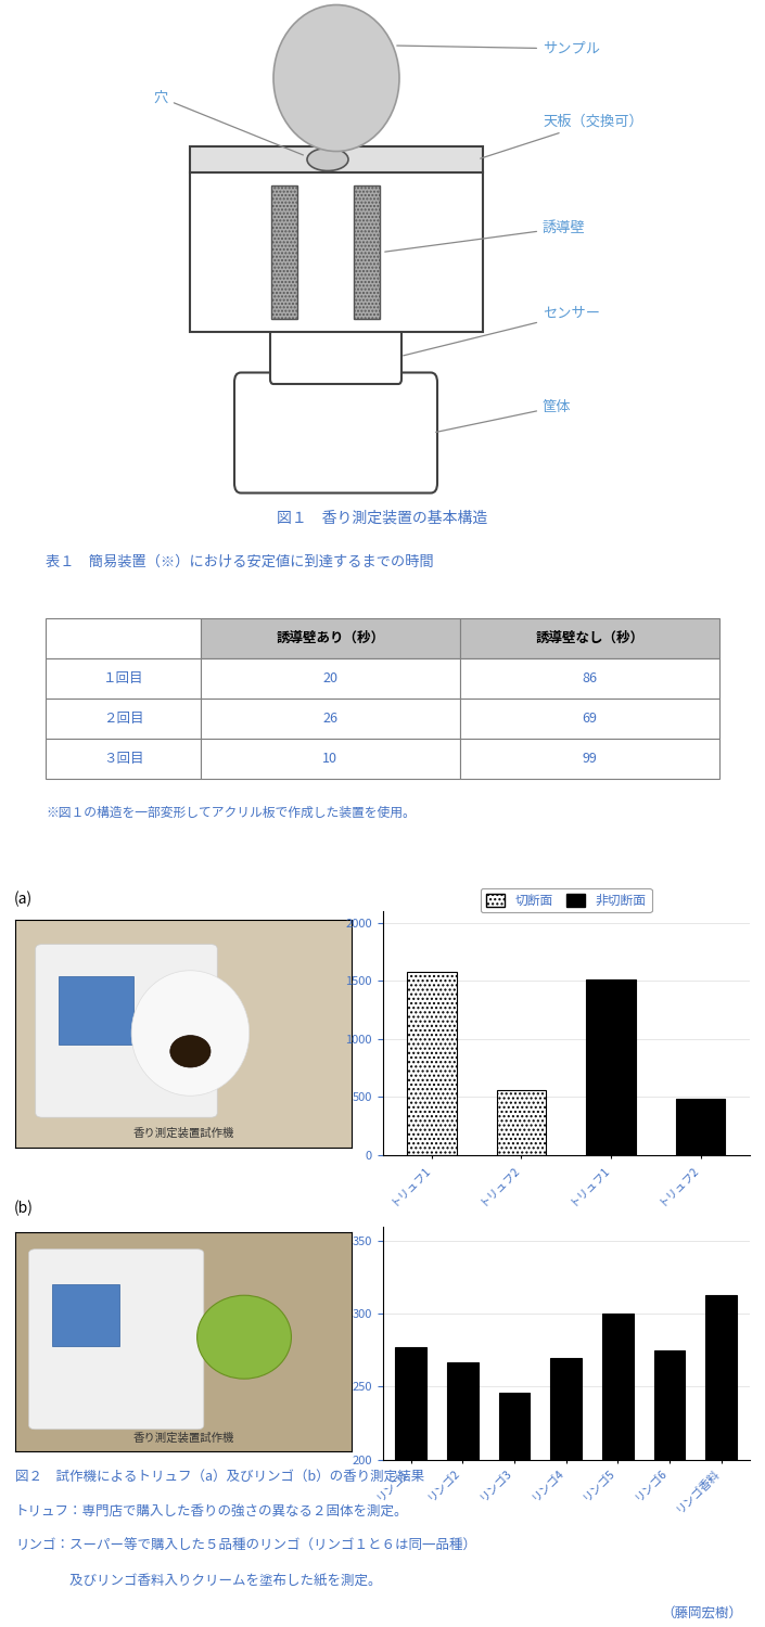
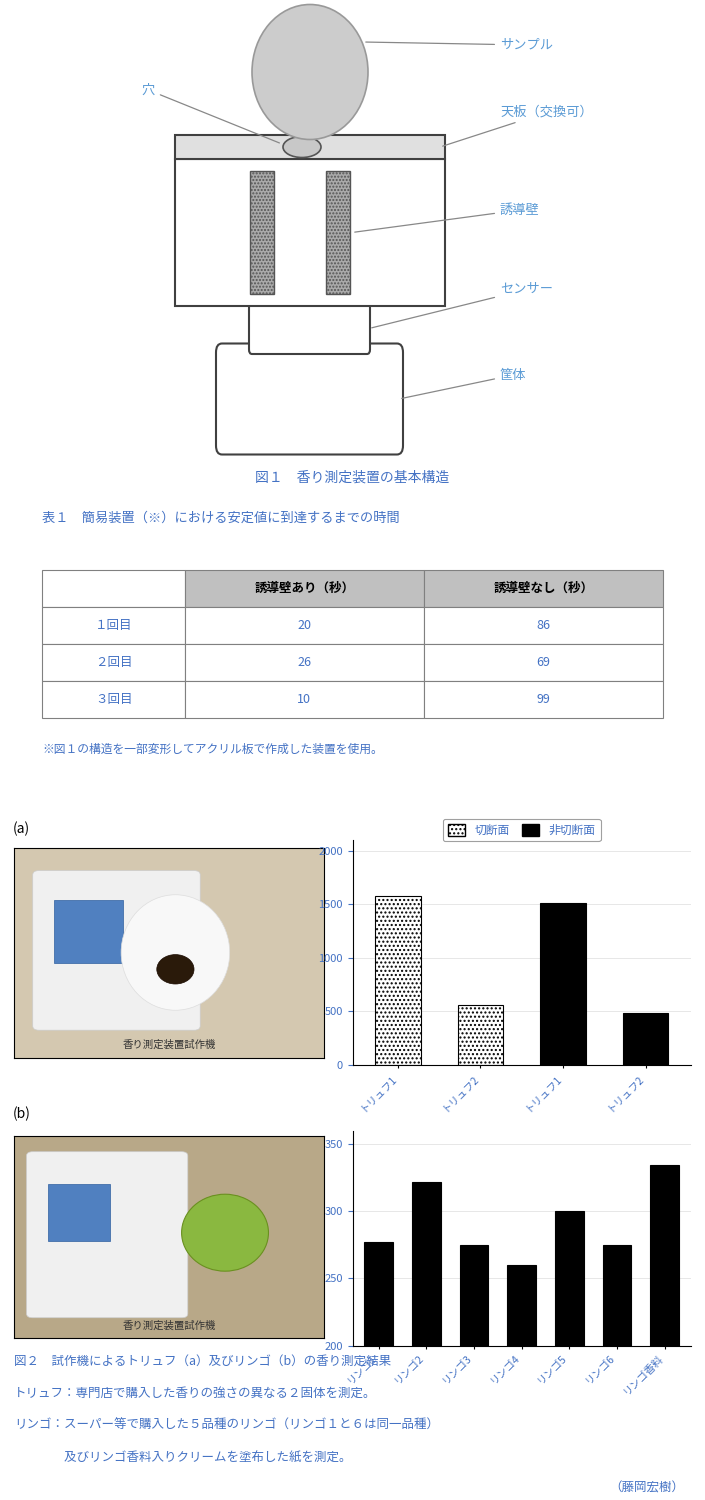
リンゴ2: 267 -> 322
リンゴ3: 246 -> 275
リンゴ4: 270 -> 260
リンゴ香料: 313 -> 335
